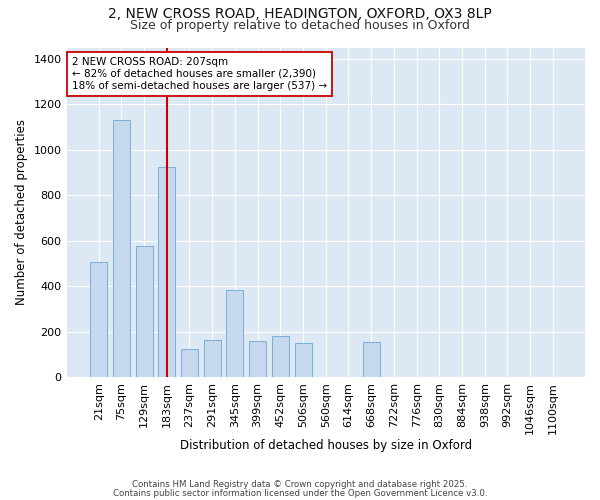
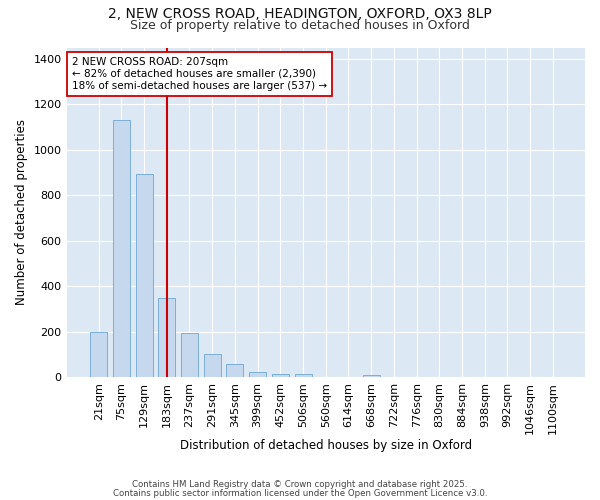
21sqm: 505 -> 200
129sqm: 575 -> 895
183sqm: 925 -> 350
237sqm: 125 -> 195
291sqm: 165 -> 100
345sqm: 385 -> 60
399sqm: 160 -> 22
452sqm: 180 -> 15
506sqm: 150 -> 15
668sqm: 155 -> 10
